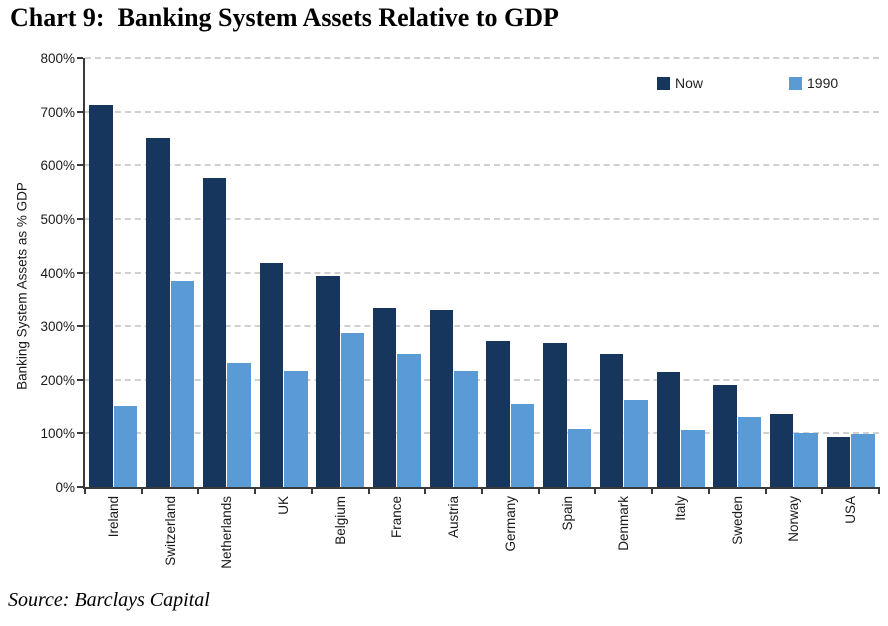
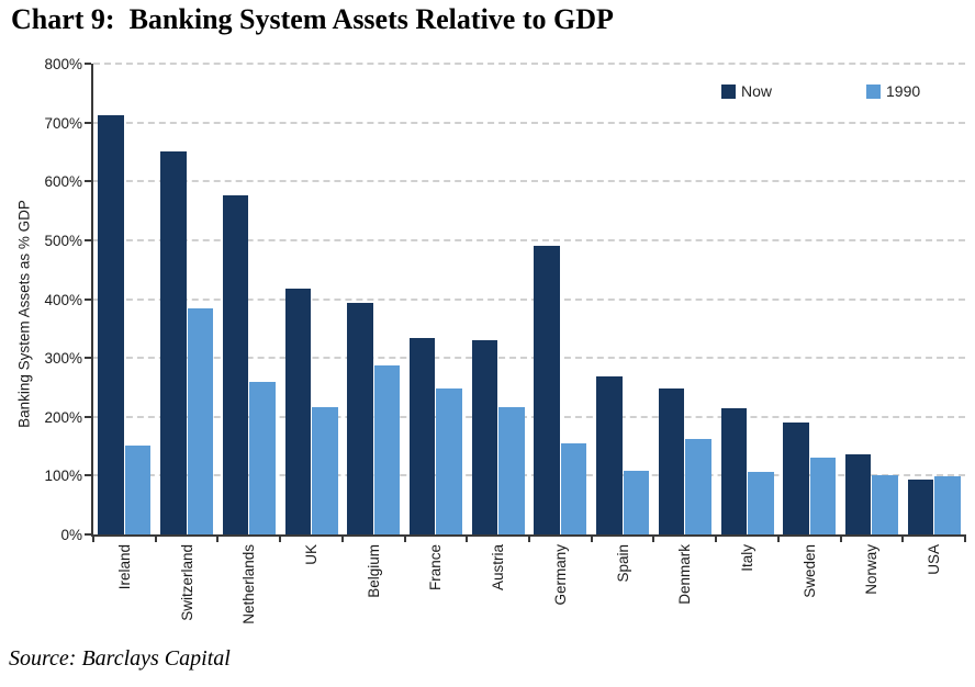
1990/Netherlands: 230% -> 260%
Now/Germany: 270% -> 490%
